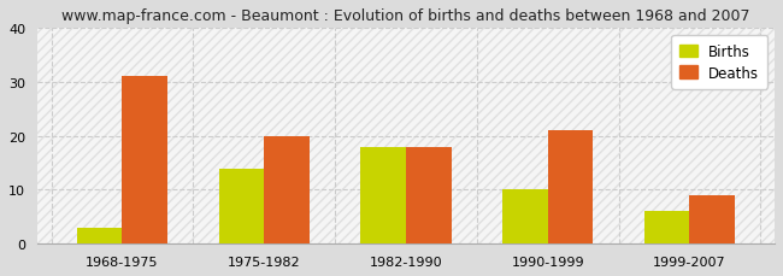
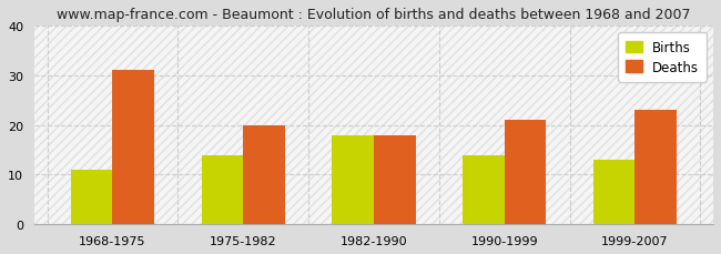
Births/1968-1975: 3 -> 11
Births/1990-1999: 10 -> 14
Births/1999-2007: 6 -> 13
Deaths/1999-2007: 9 -> 23
